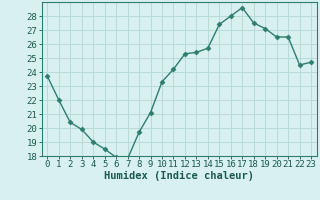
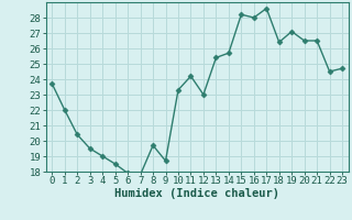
3: 19.9 -> 19.5
9: 21.1 -> 18.7
12: 25.3 -> 23.0
15: 27.4 -> 28.2
18: 27.5 -> 26.4
